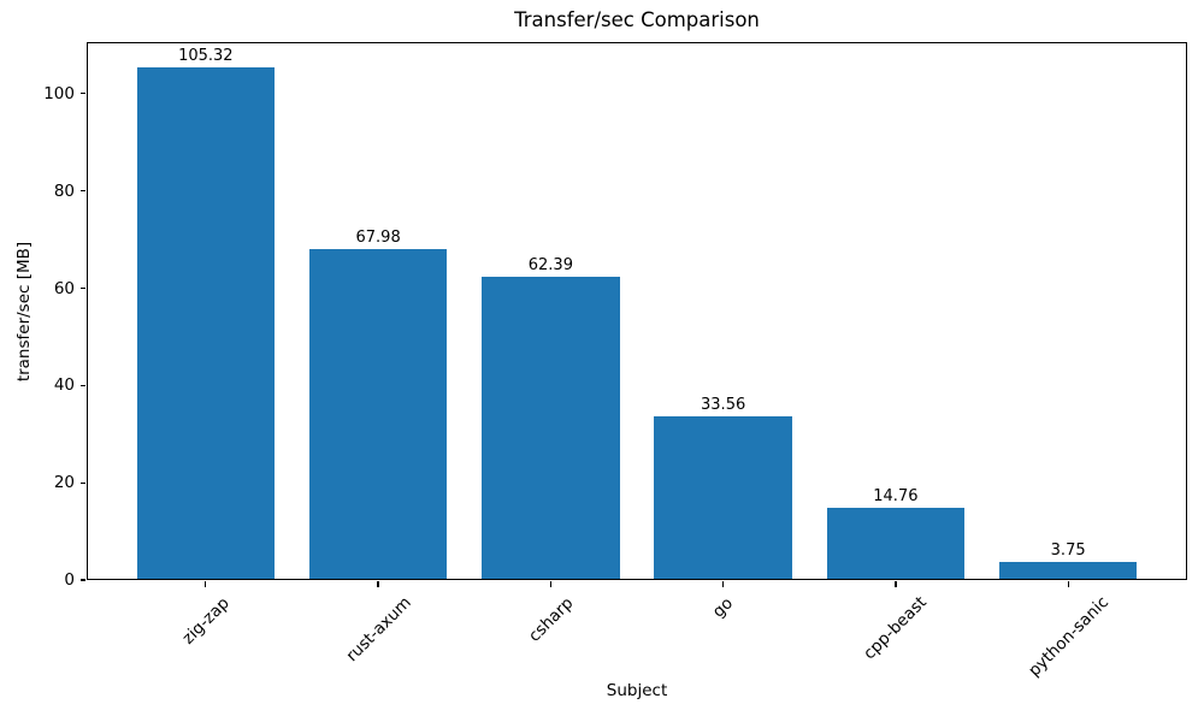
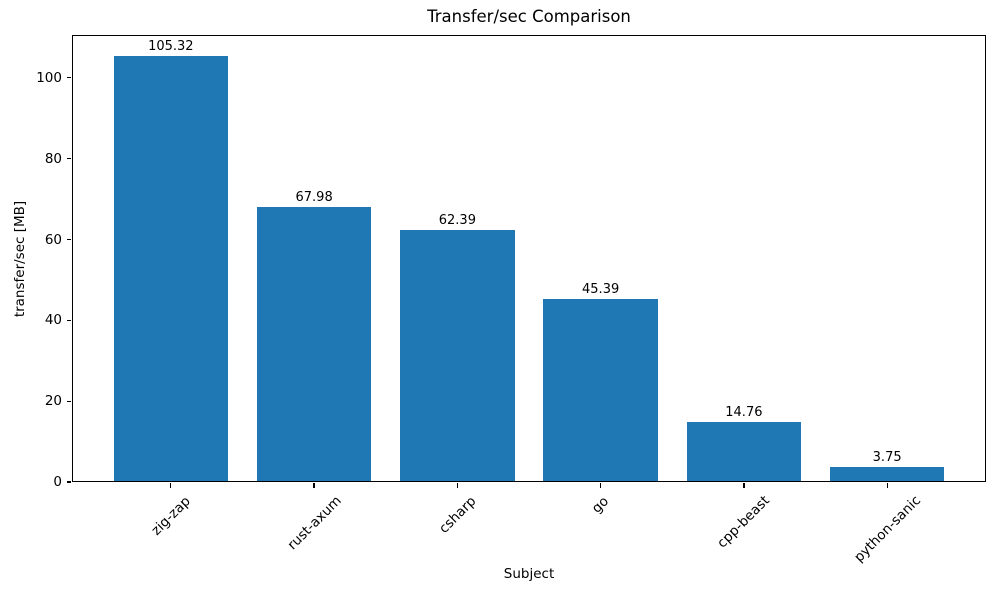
go: 33.56 -> 45.39
